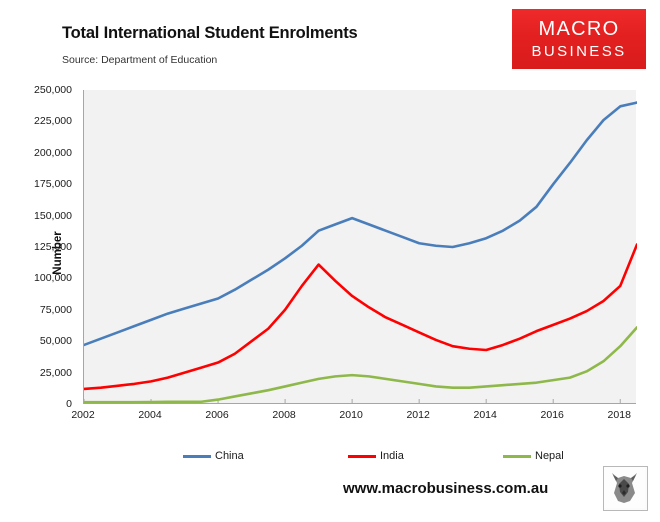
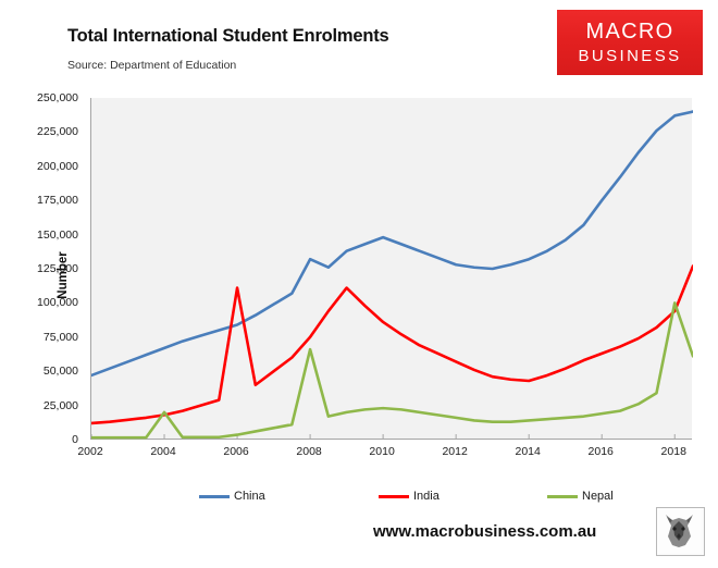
Nepal/2004: 2000 -> 20000
India/2006: 33000 -> 111000
China/2008: 116000 -> 132000
Nepal/2008: 14000 -> 66000
Nepal/2018: 46000 -> 100000
